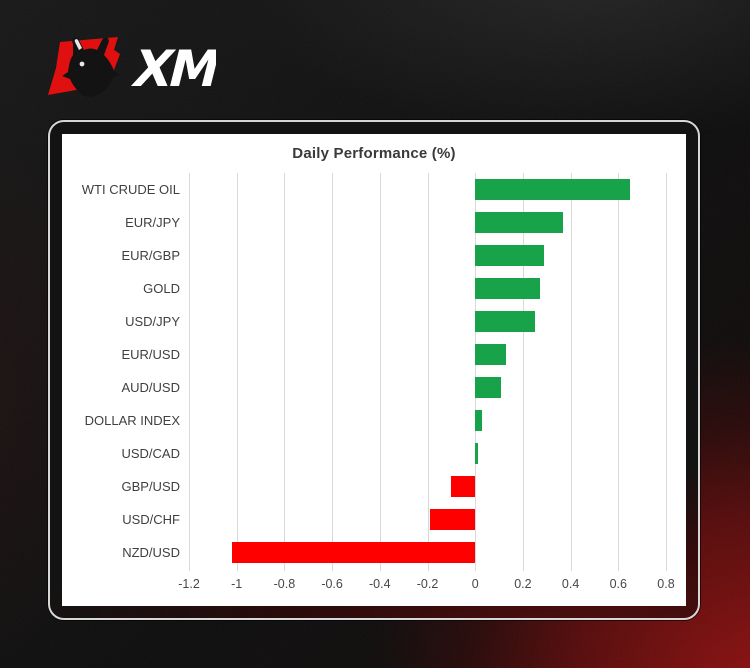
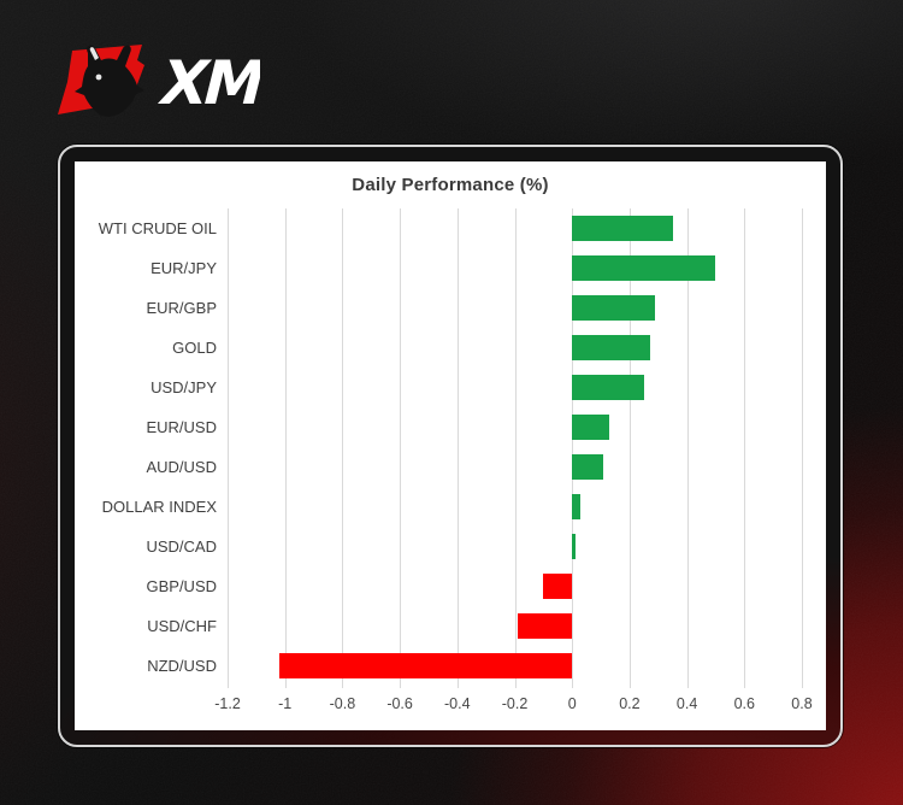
WTI CRUDE OIL: 0.65 -> 0.35
EUR/JPY: 0.37 -> 0.50
